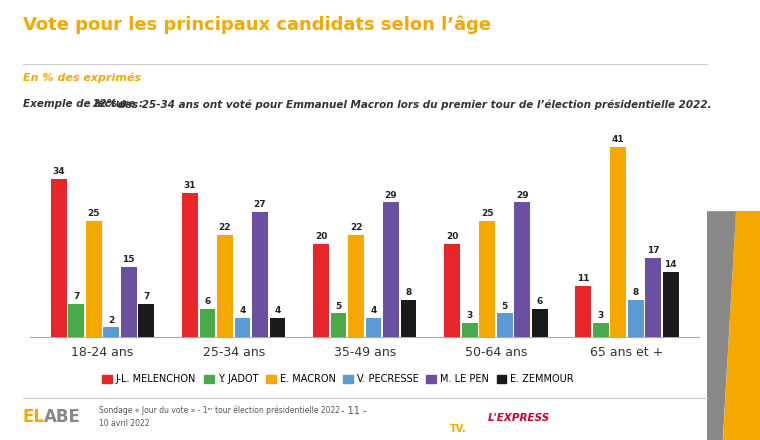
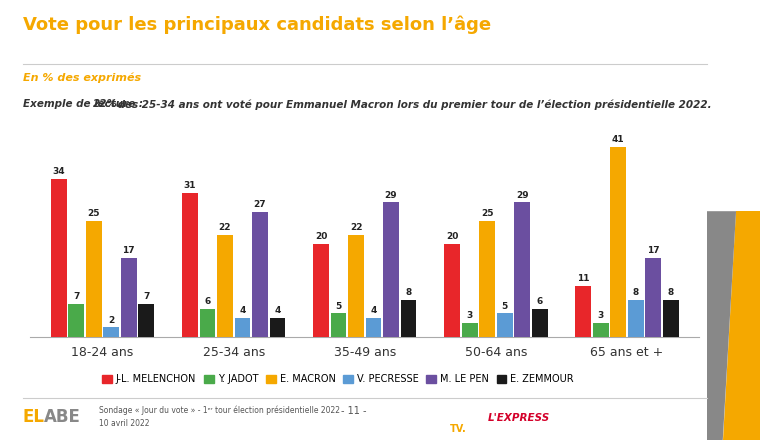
M. LE PEN/18-24 ans: 15 -> 17
E. ZEMMOUR/65 ans et +: 14 -> 8
